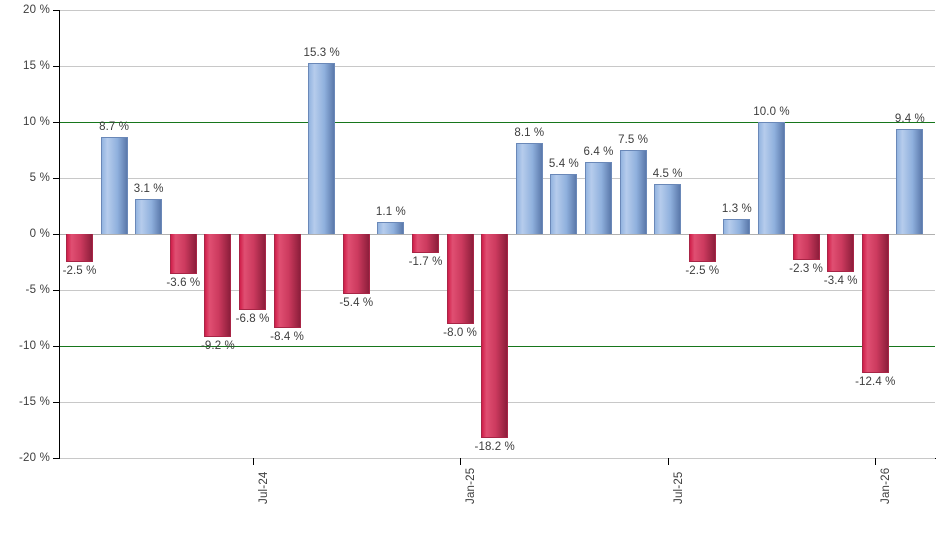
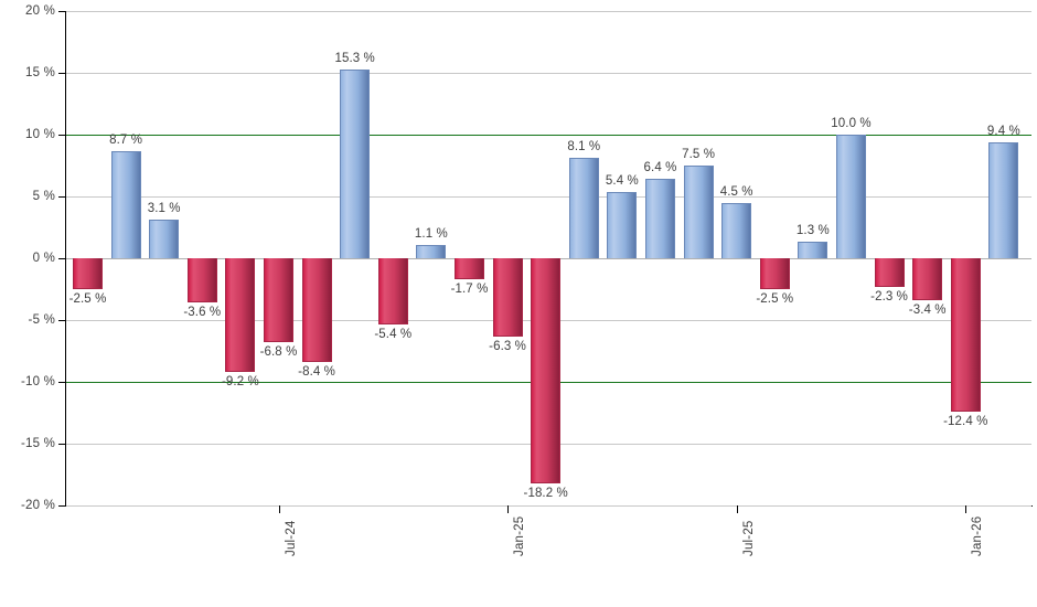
Jan-25: -8.0 -> -6.3
